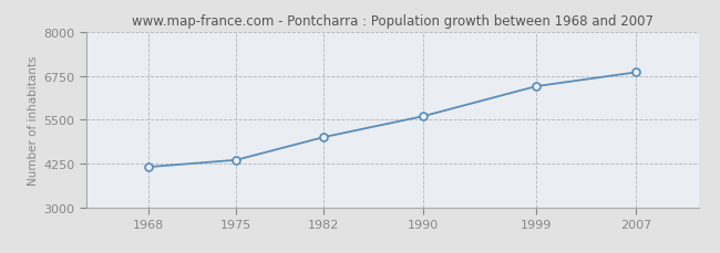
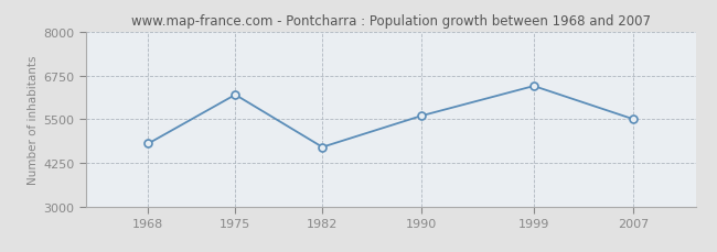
1968: 4150 -> 4800
1975: 4350 -> 6200
1982: 5000 -> 4700
2007: 6850 -> 5500
